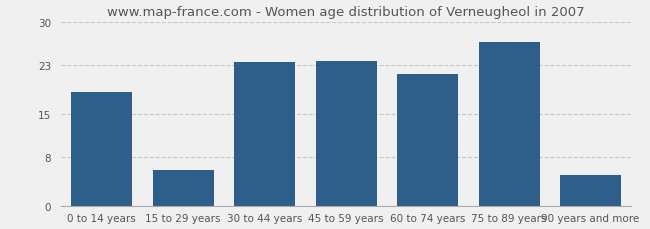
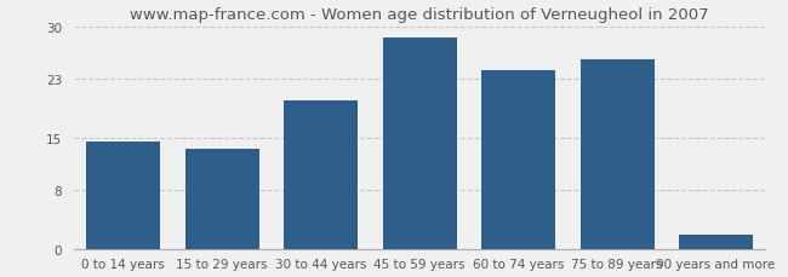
0 to 14 years: 18.6 -> 14.5
15 to 29 years: 5.8 -> 13.5
30 to 44 years: 23.4 -> 20.0
45 to 59 years: 23.6 -> 28.5
60 to 74 years: 21.4 -> 24.0
75 to 89 years: 26.6 -> 25.5
90 years and more: 5.0 -> 2.0
